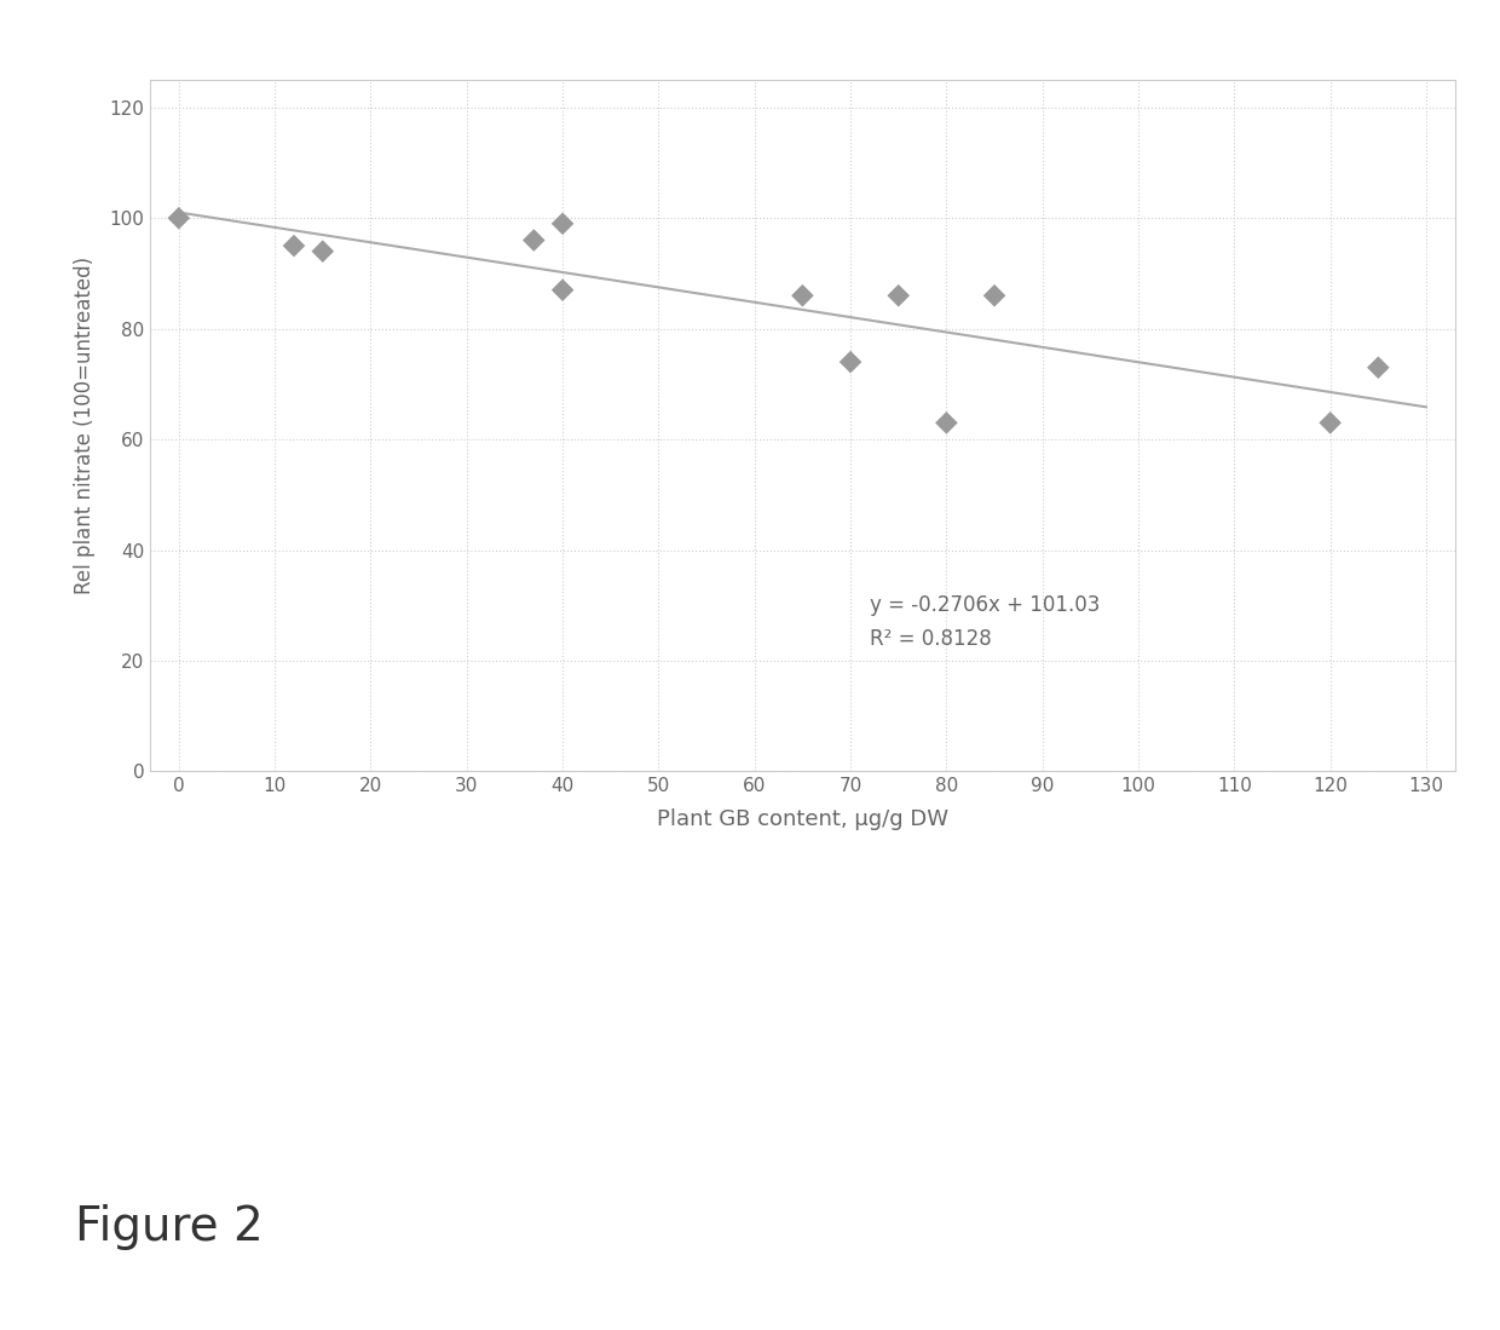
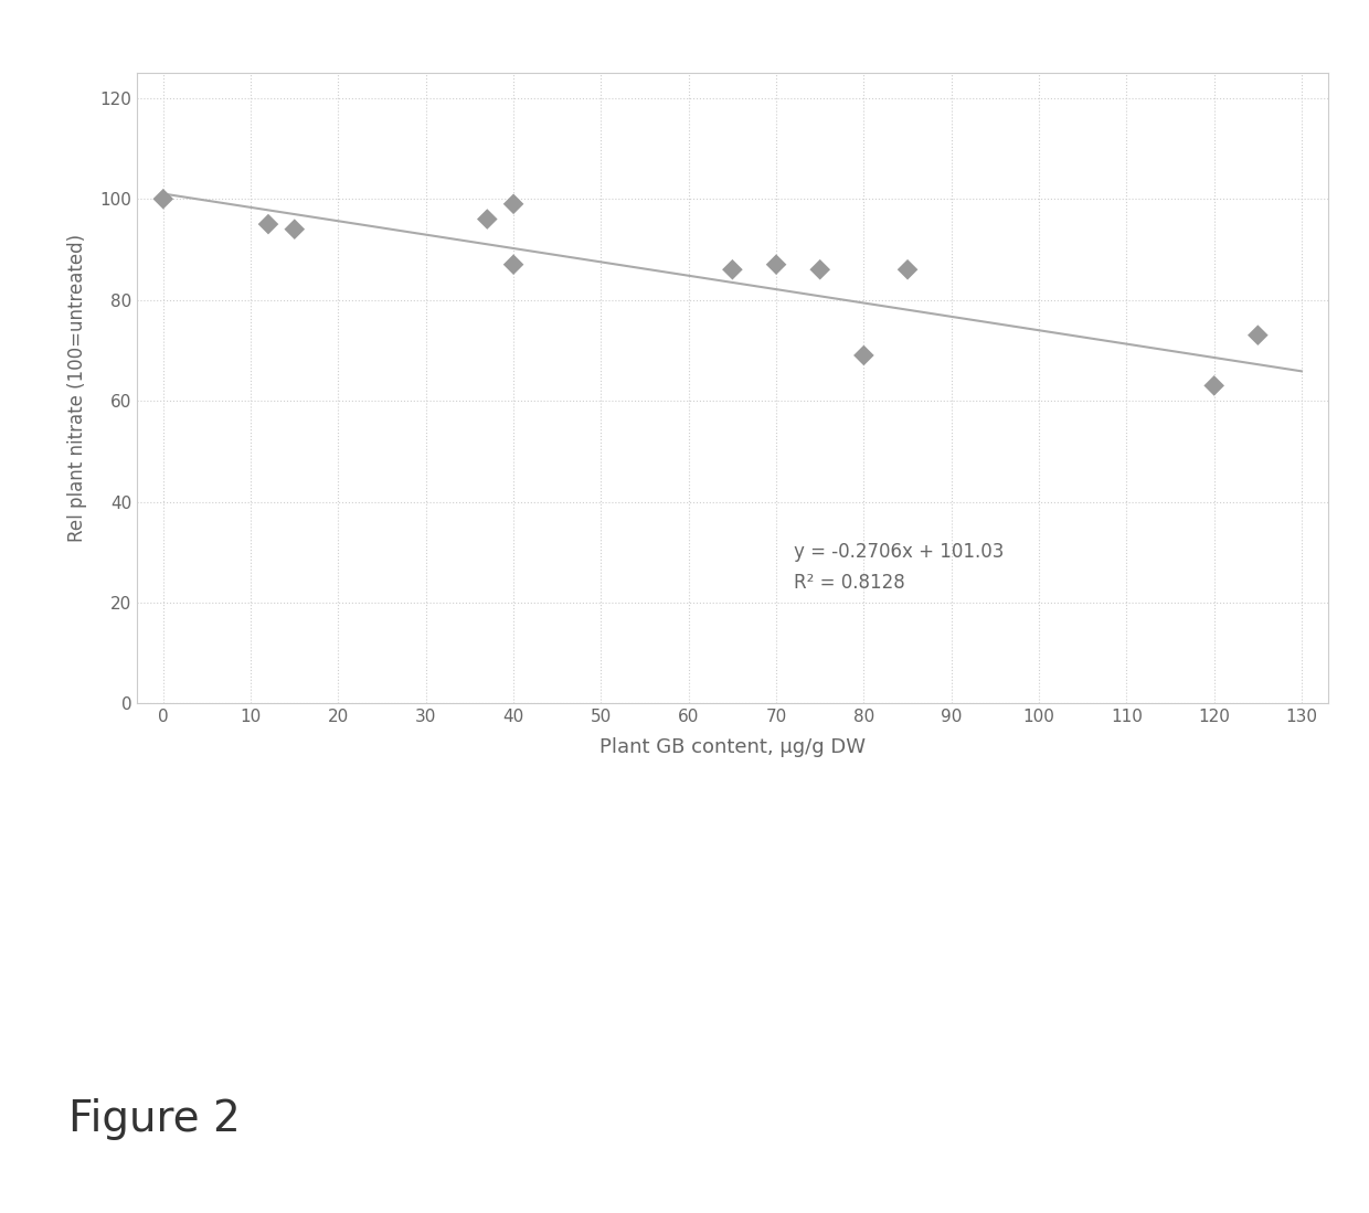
70: 74 -> 87
80: 63 -> 69
